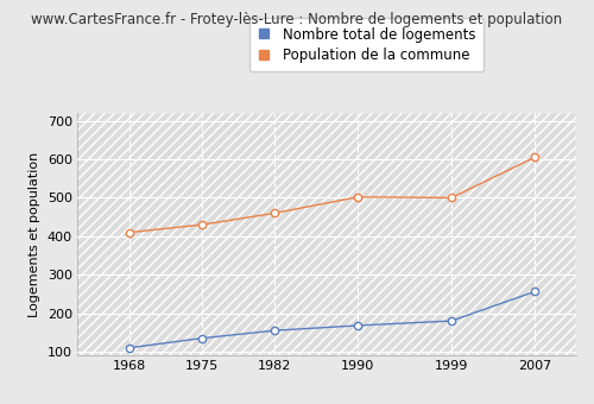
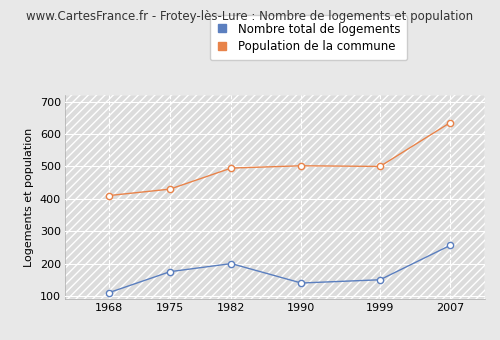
Nombre total de logements/1975: 135 -> 175
Nombre total de logements/1982: 155 -> 200
Population de la commune/1982: 460 -> 495
Nombre total de logements/1990: 168 -> 140
Nombre total de logements/1999: 180 -> 150
Population de la commune/2007: 605 -> 635
